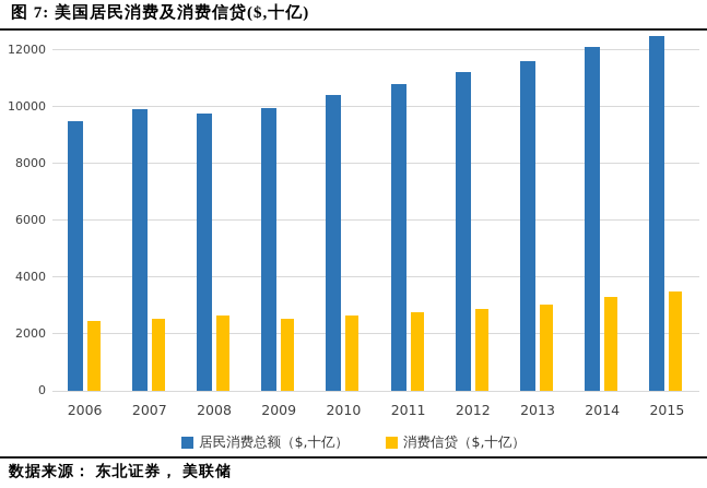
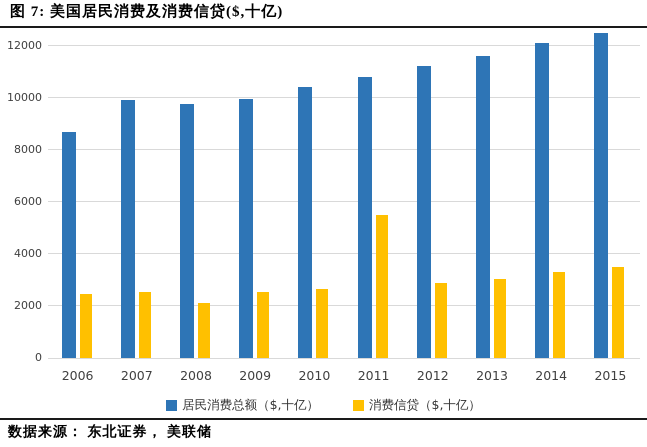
居民消费总额（$,十亿）/2006: 9500 -> 8700
消费信贷（$,十亿）/2008: 2600 -> 2100
消费信贷（$,十亿）/2011: 2800 -> 5500
